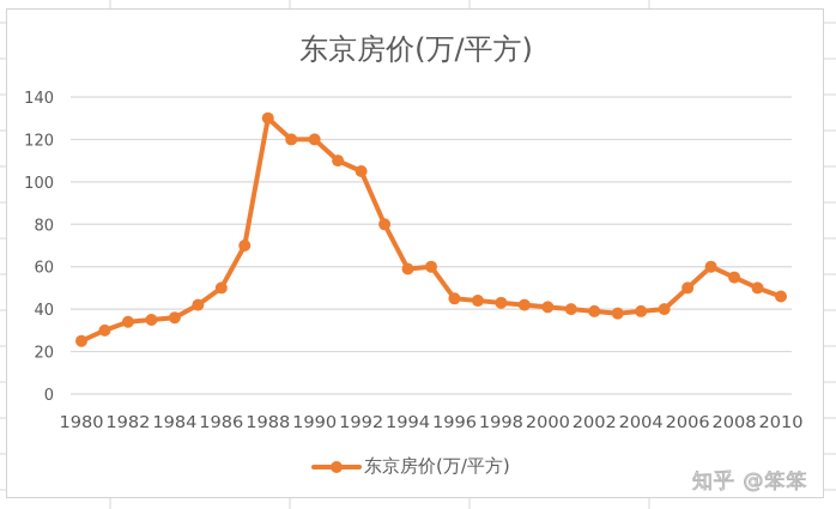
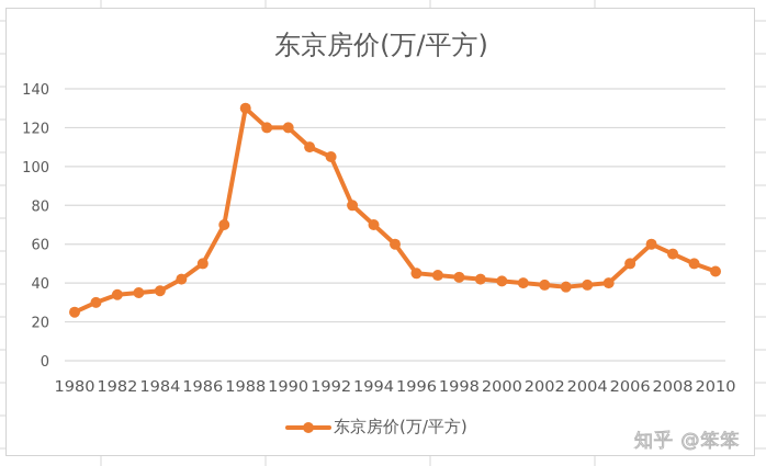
1994: 59 -> 70
